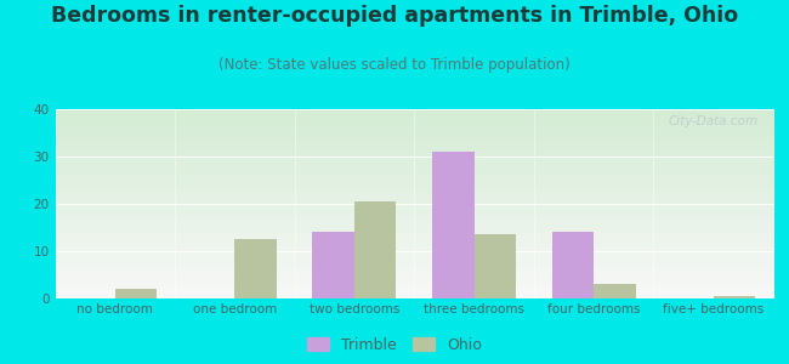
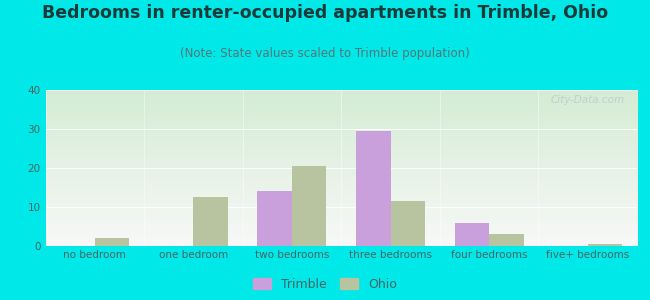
Trimble/three bedrooms: 31.0 -> 29.5
Ohio/three bedrooms: 13.5 -> 11.5
Trimble/four bedrooms: 14.0 -> 6.0
